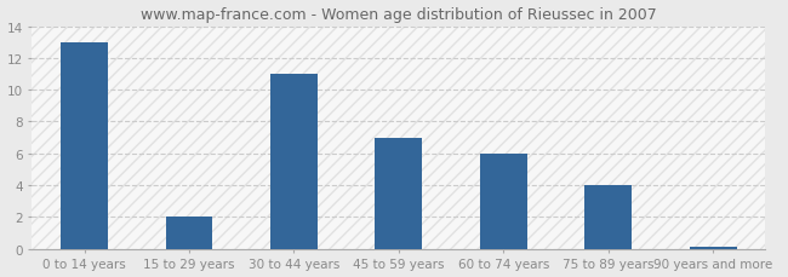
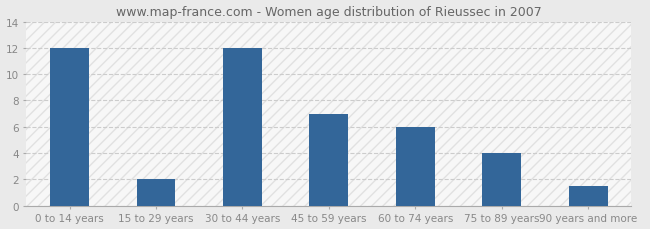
0 to 14 years: 13.0 -> 12.0
30 to 44 years: 11.0 -> 12.0
90 years and more: 0.1 -> 1.5
